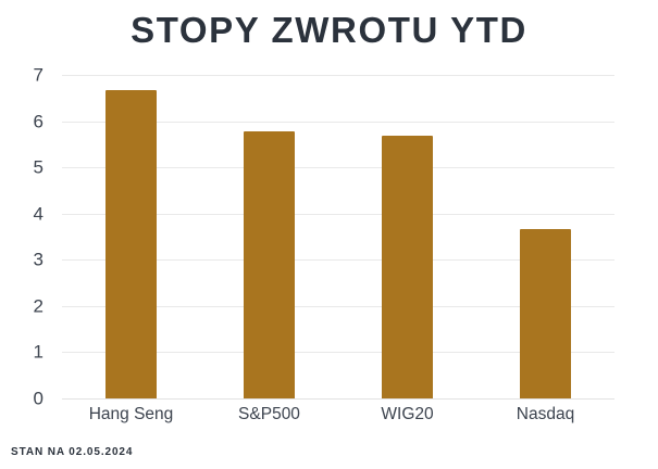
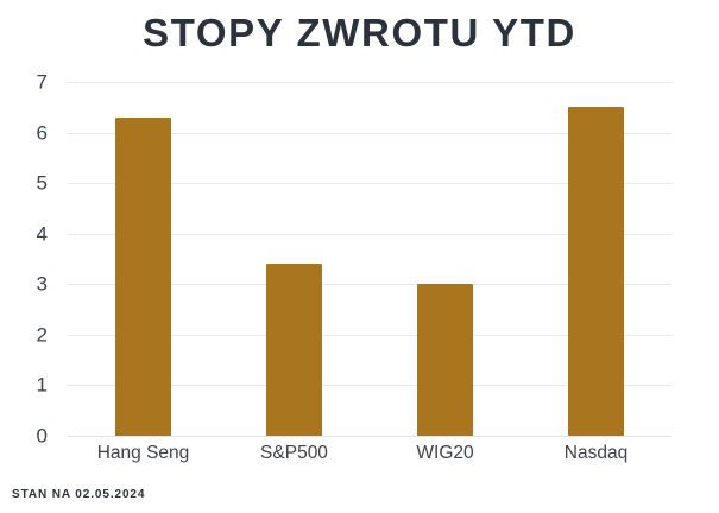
Hang Seng: 6.7 -> 6.3
S&P500: 5.8 -> 3.4
WIG20: 5.7 -> 3.0
Nasdaq: 3.7 -> 6.5
